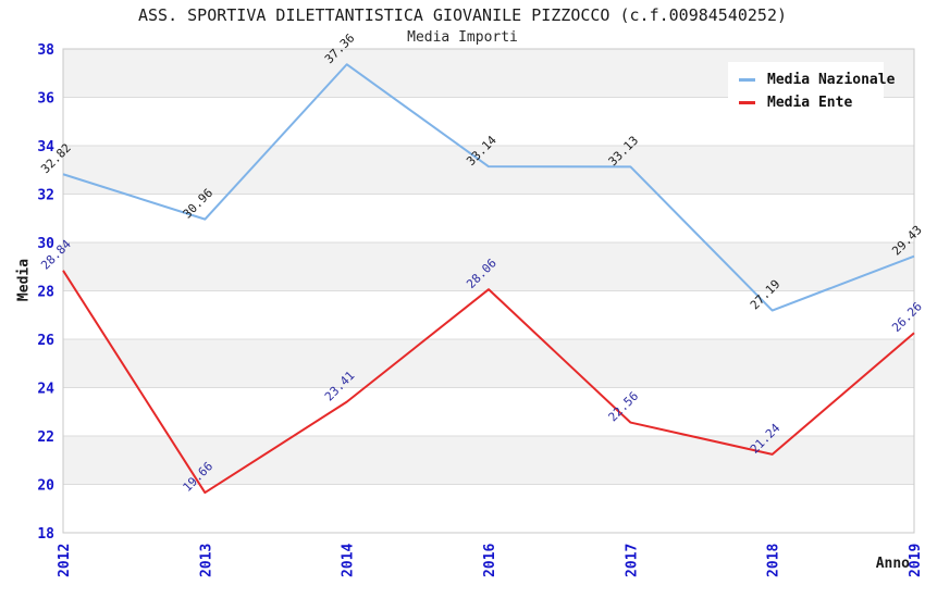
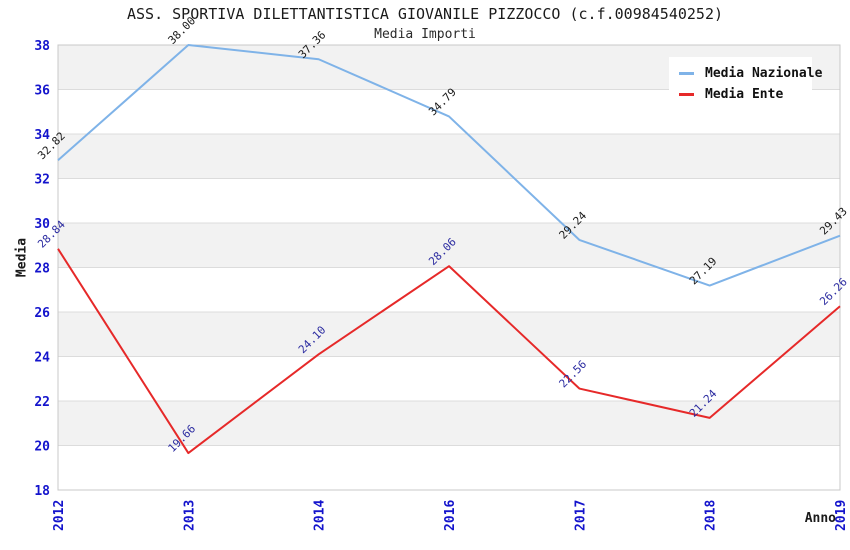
Media Nazionale/2013: 30.96 -> 38.00
Media Ente/2014: 23.41 -> 24.10
Media Nazionale/2016: 33.14 -> 34.79
Media Nazionale/2017: 33.13 -> 29.24
